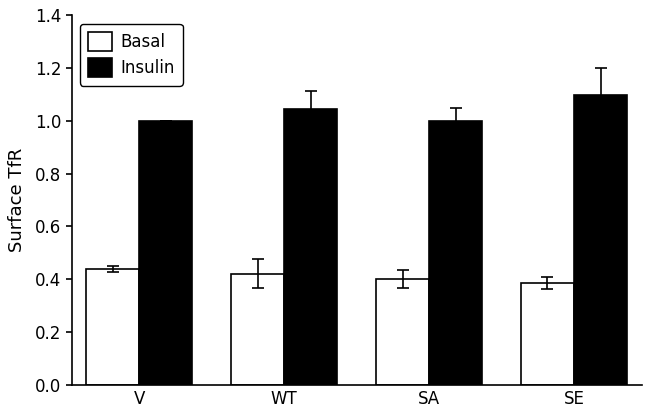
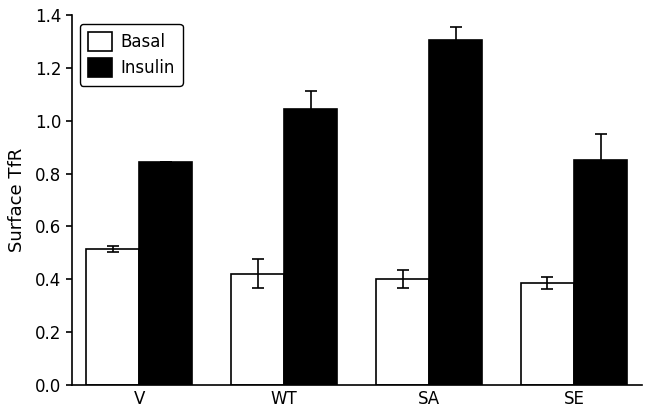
Basal/V: 0.440 -> 0.515
Insulin/V: 1.000 -> 0.845
Insulin/SA: 1.000 -> 1.305
Insulin/SE: 1.100 -> 0.850
